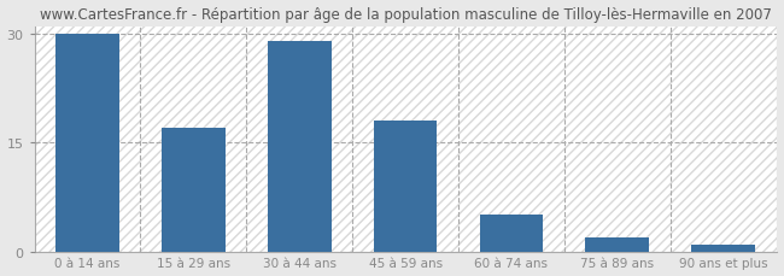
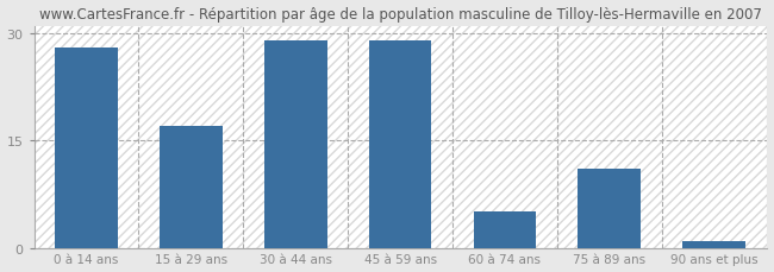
0 à 14 ans: 30 -> 28
45 à 59 ans: 18 -> 29
75 à 89 ans: 2 -> 11
